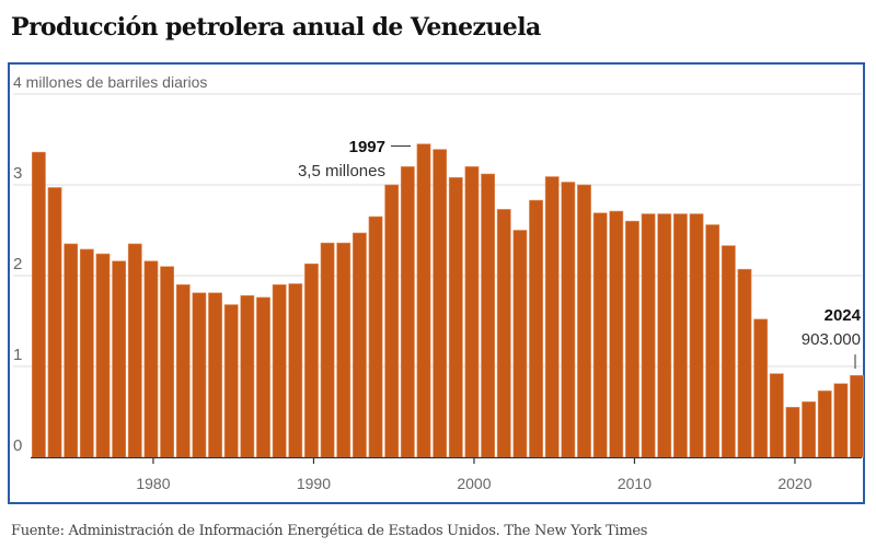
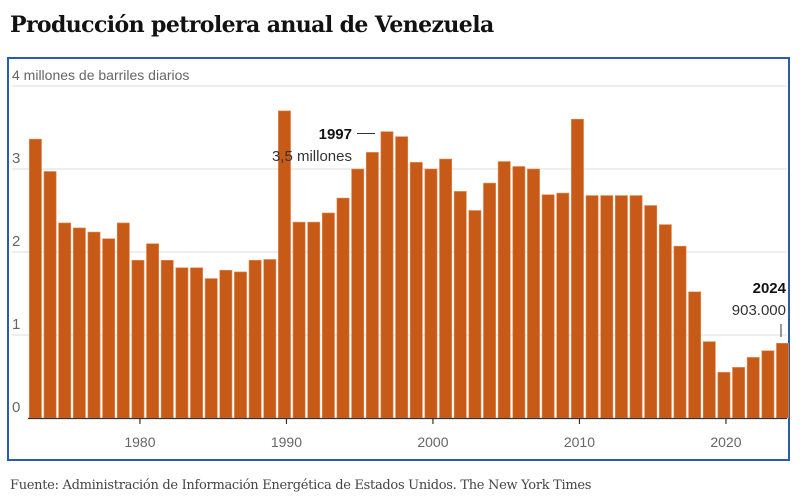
1980: 2.2 -> 1.9
1990: 2.1 -> 3.7
2000: 3.2 -> 3.0
2010: 2.6 -> 3.6
